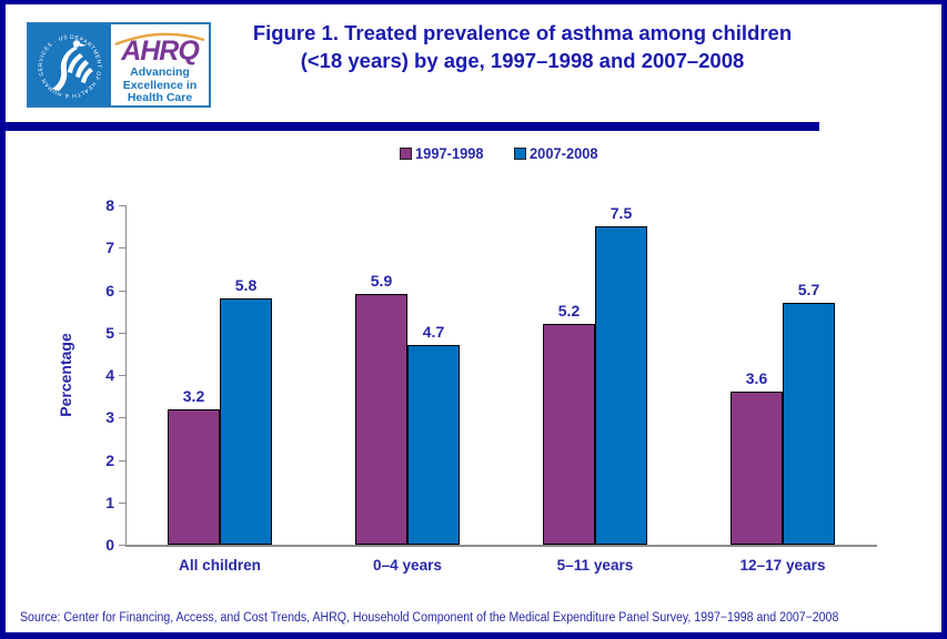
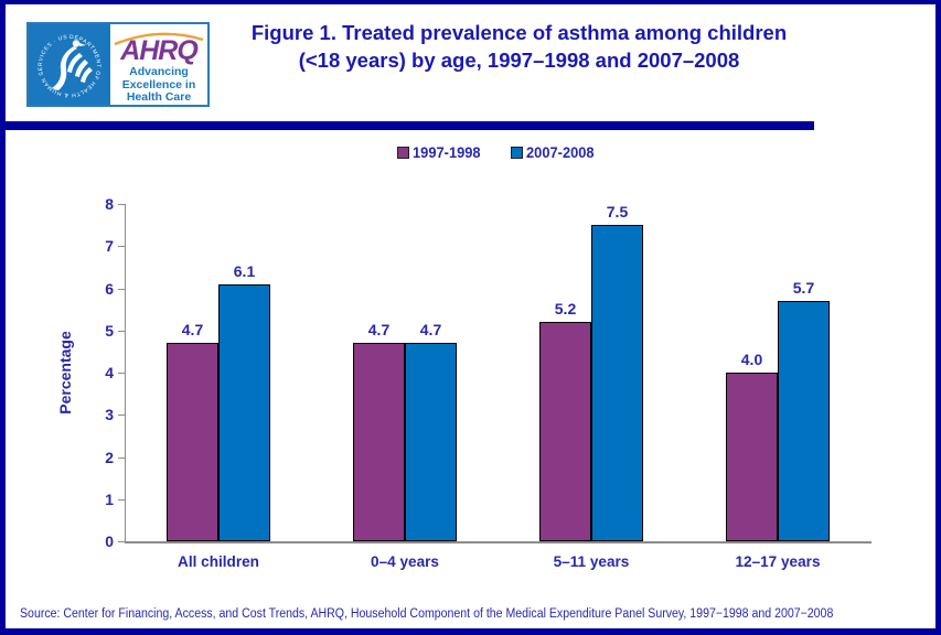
1997-1998/All children: 3.2 -> 4.7
2007-2008/All children: 5.8 -> 6.1
1997-1998/0–4 years: 5.9 -> 4.7
1997-1998/12–17 years: 3.6 -> 4.0
